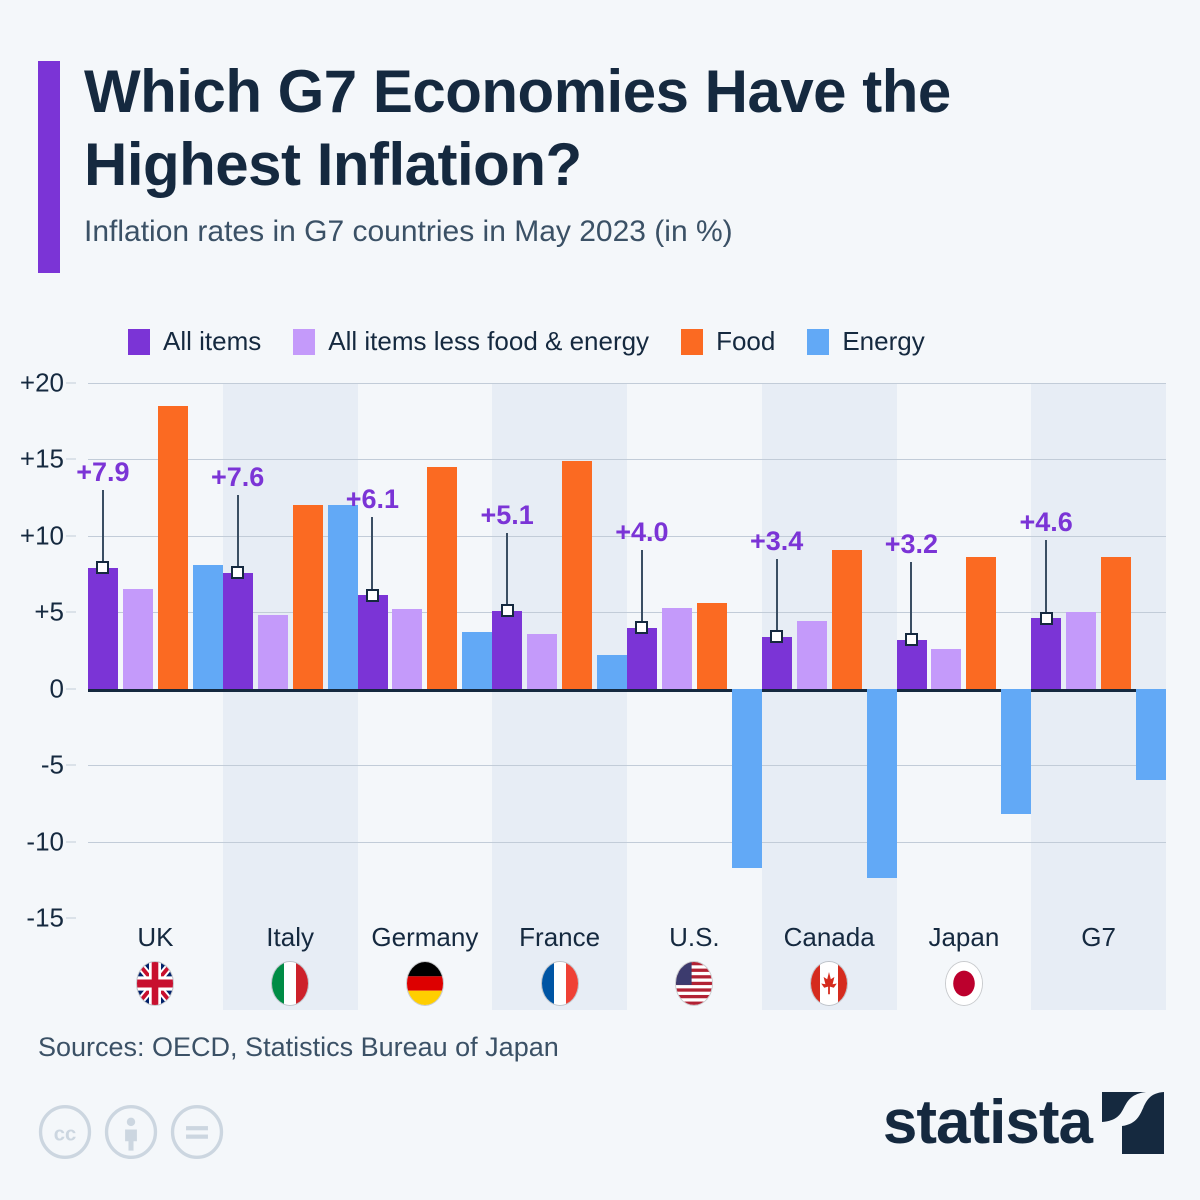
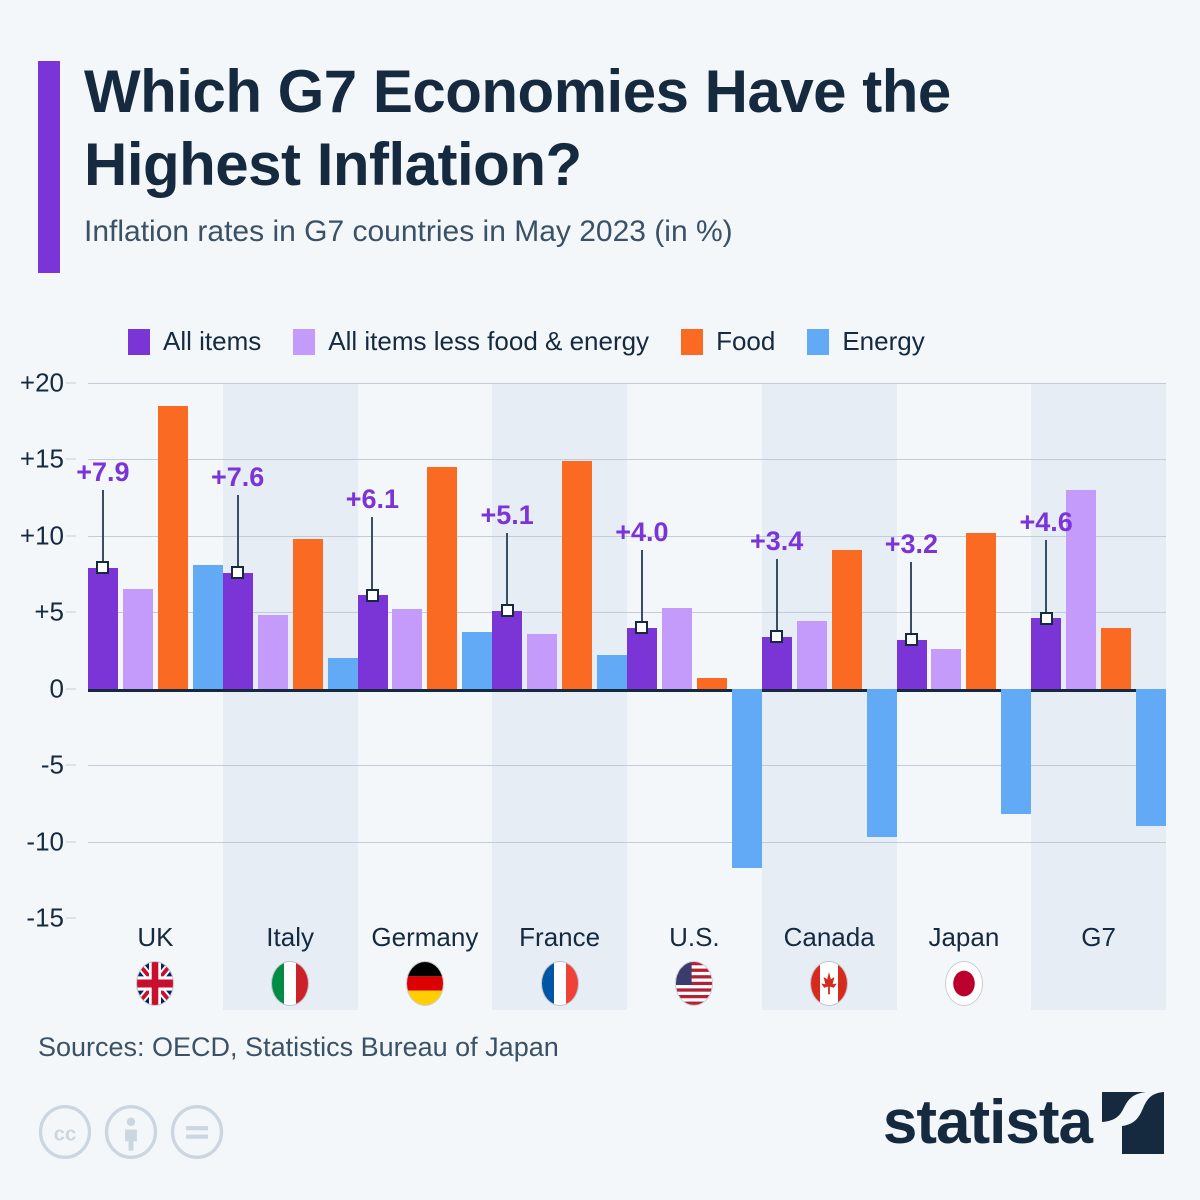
Food/Italy: 12.0 -> 9.8
Energy/Italy: 12.0 -> 2.0
Food/U.S.: 5.6 -> 0.7
Energy/Canada: -12.4 -> -9.7
Food/Japan: 8.6 -> 10.2
All items less food & energy/G7: 5.0 -> 13.0
Food/G7: 8.6 -> 4.0
Energy/G7: -6.0 -> -9.0
